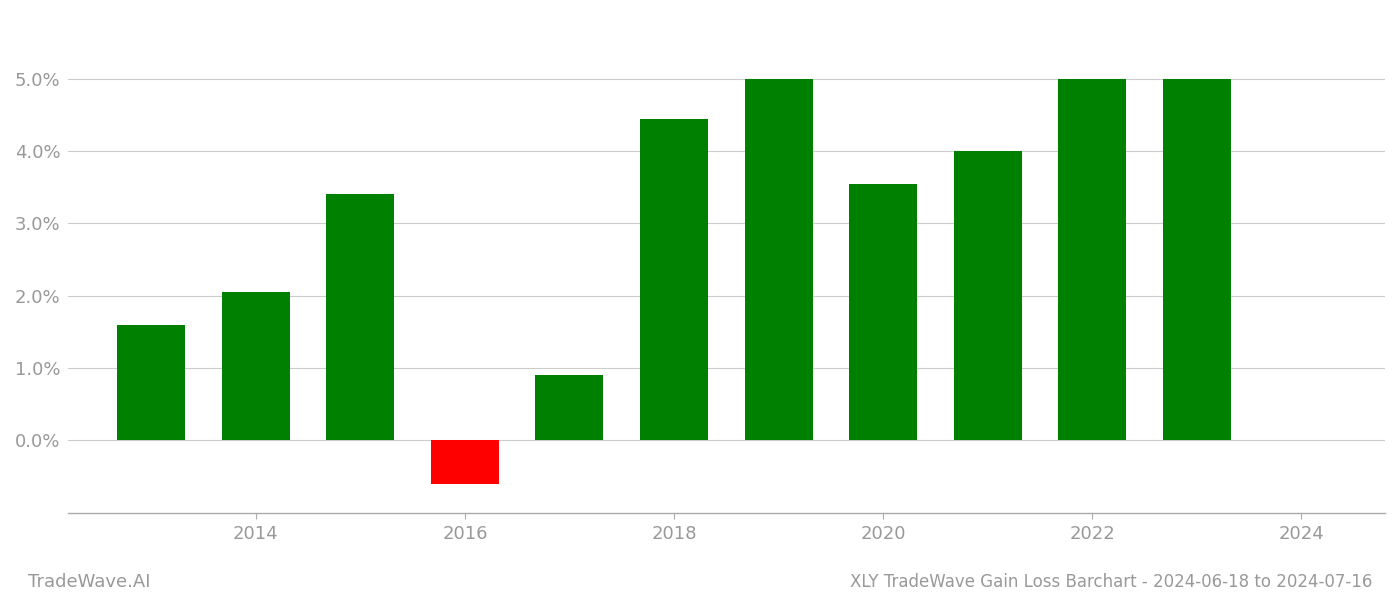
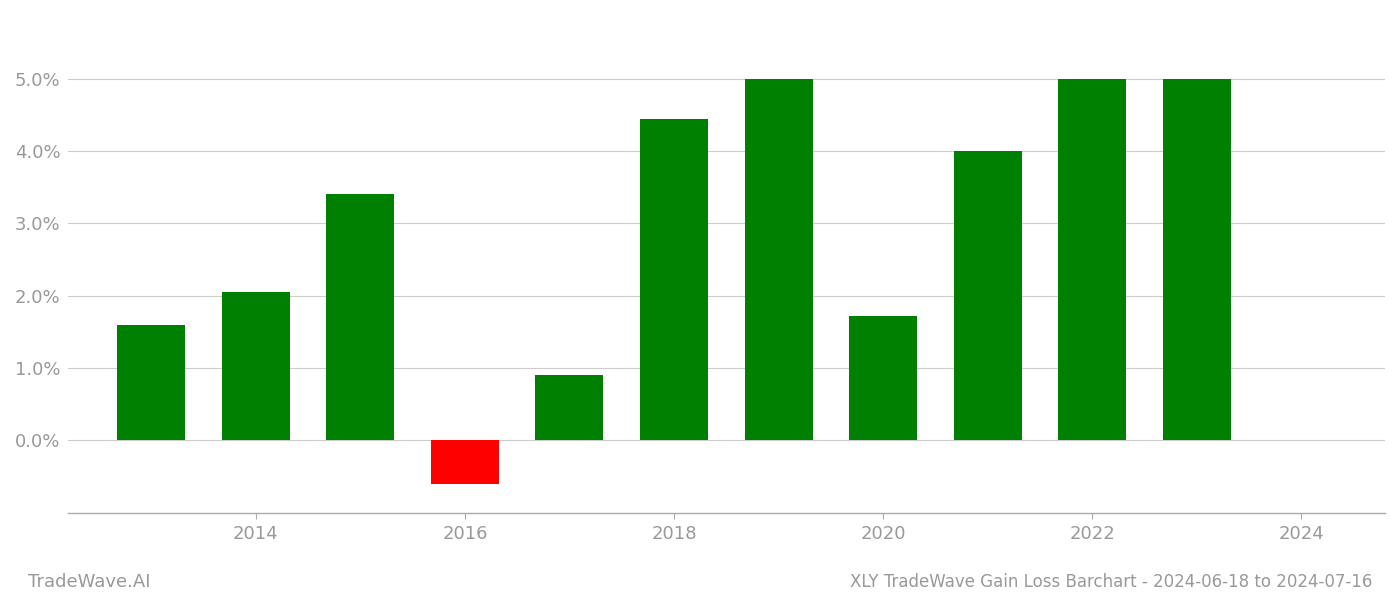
2020: 3.55% -> 1.72%
